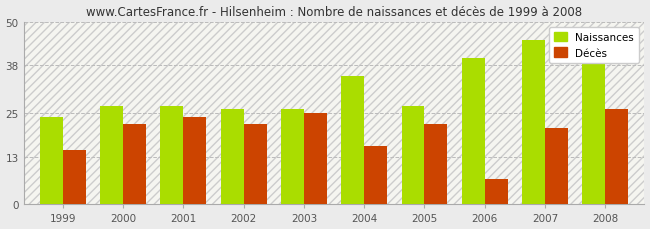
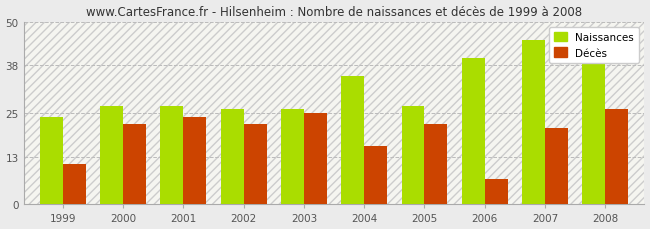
Décès/1999: 15 -> 11
